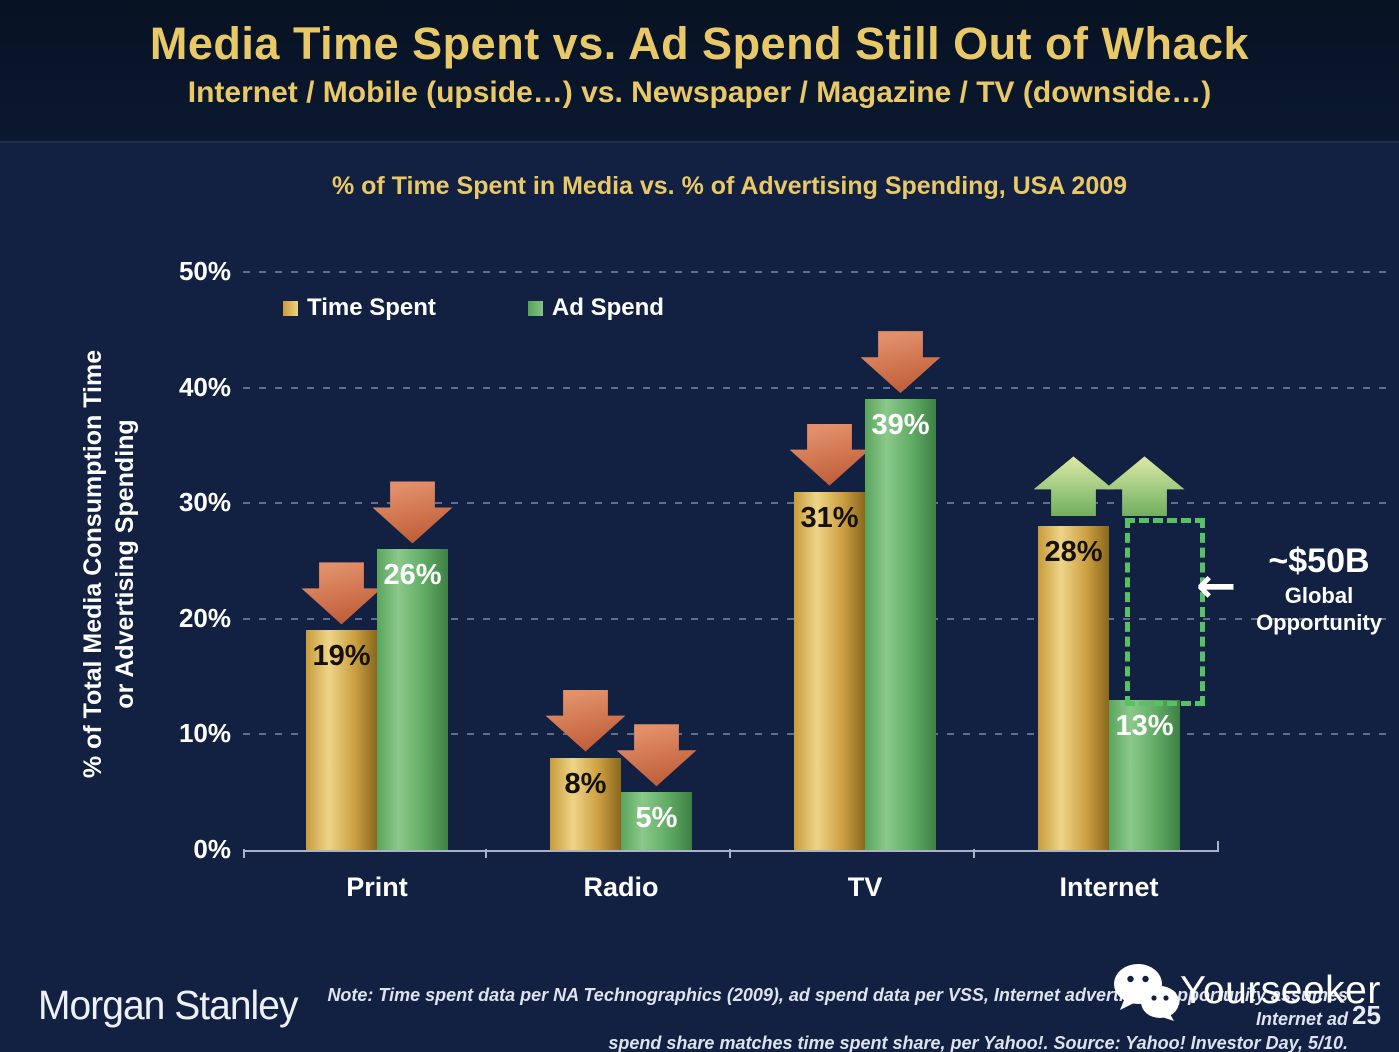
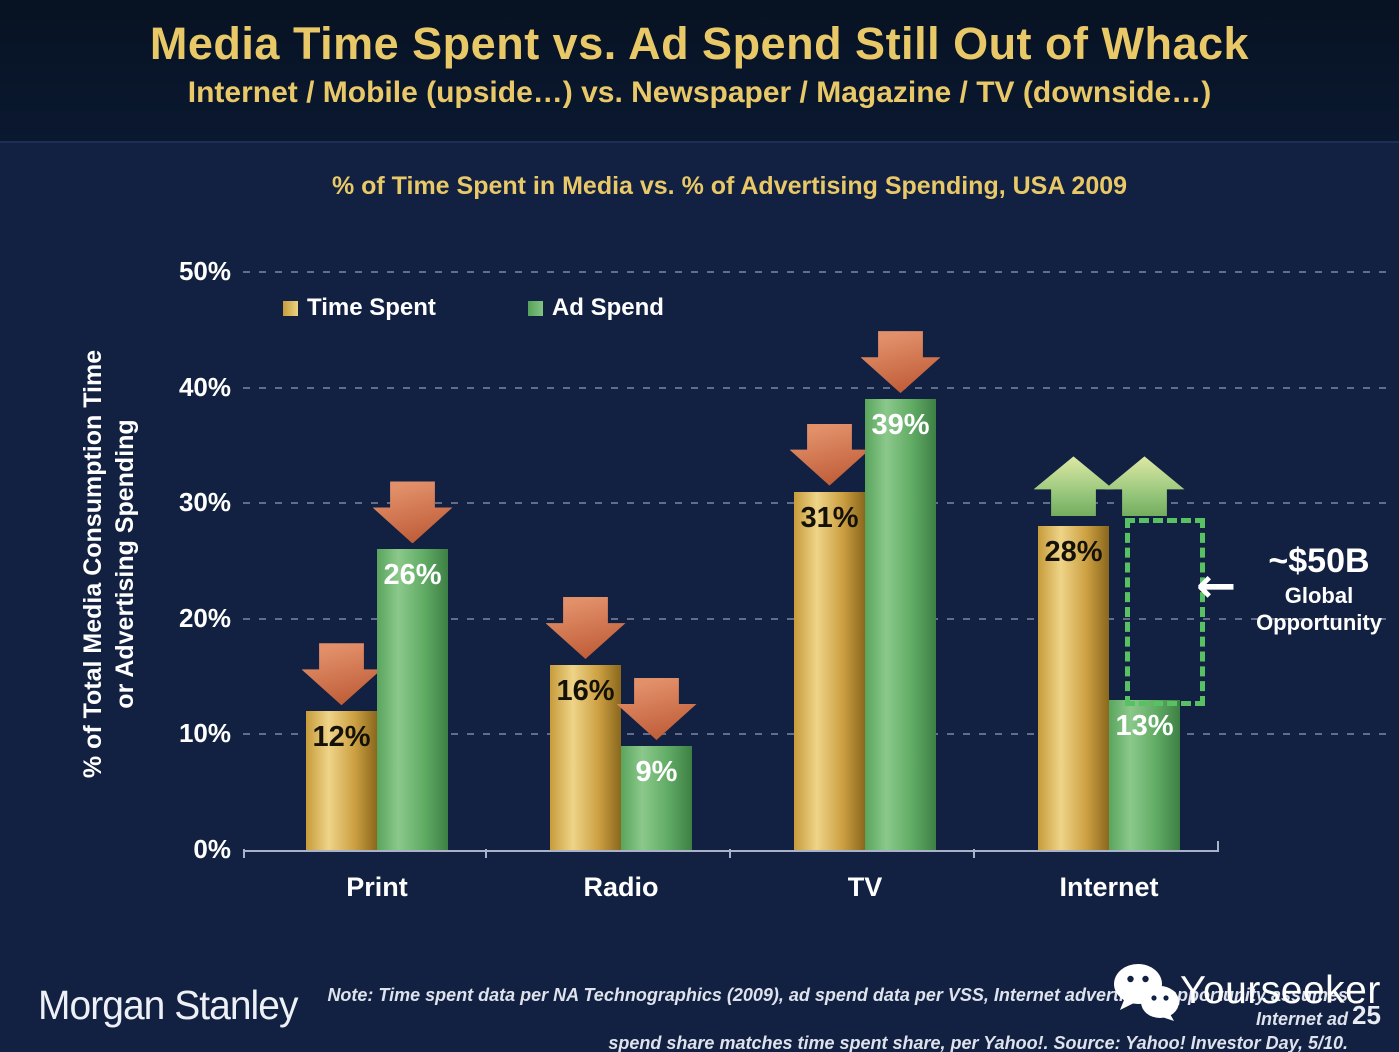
Time Spent/Print: 19% -> 12%
Time Spent/Radio: 8% -> 16%
Ad Spend/Radio: 5% -> 9%
